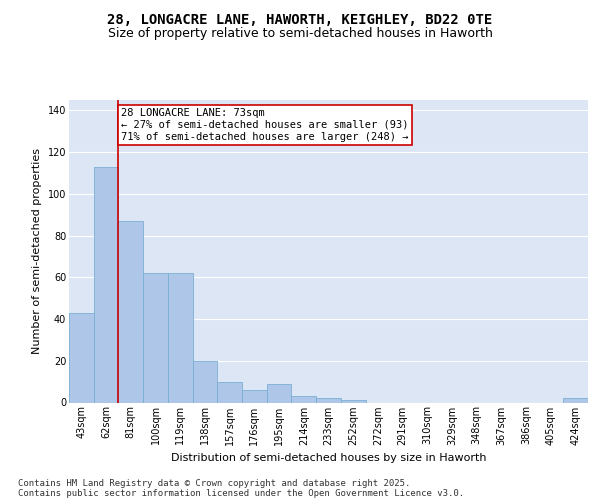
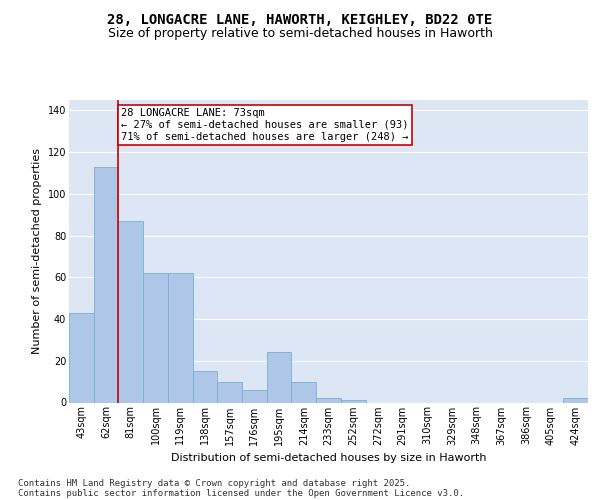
138sqm: 20 -> 15
195sqm: 9 -> 24
214sqm: 3 -> 10
